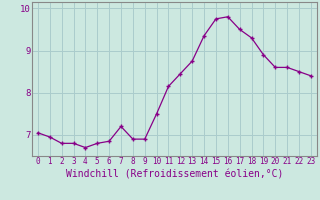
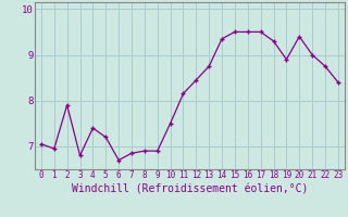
2: 6.80 -> 7.90
4: 6.70 -> 7.40
5: 6.80 -> 7.20
6: 6.85 -> 6.70
7: 7.20 -> 6.85
15: 9.75 -> 9.50
16: 9.80 -> 9.50
20: 8.60 -> 9.40
21: 8.60 -> 9.00
22: 8.50 -> 8.75
